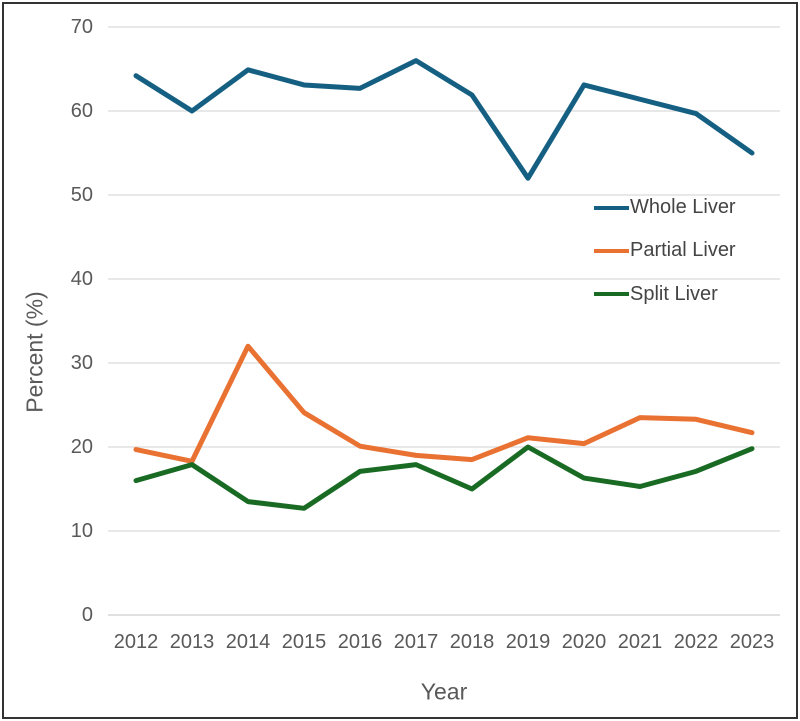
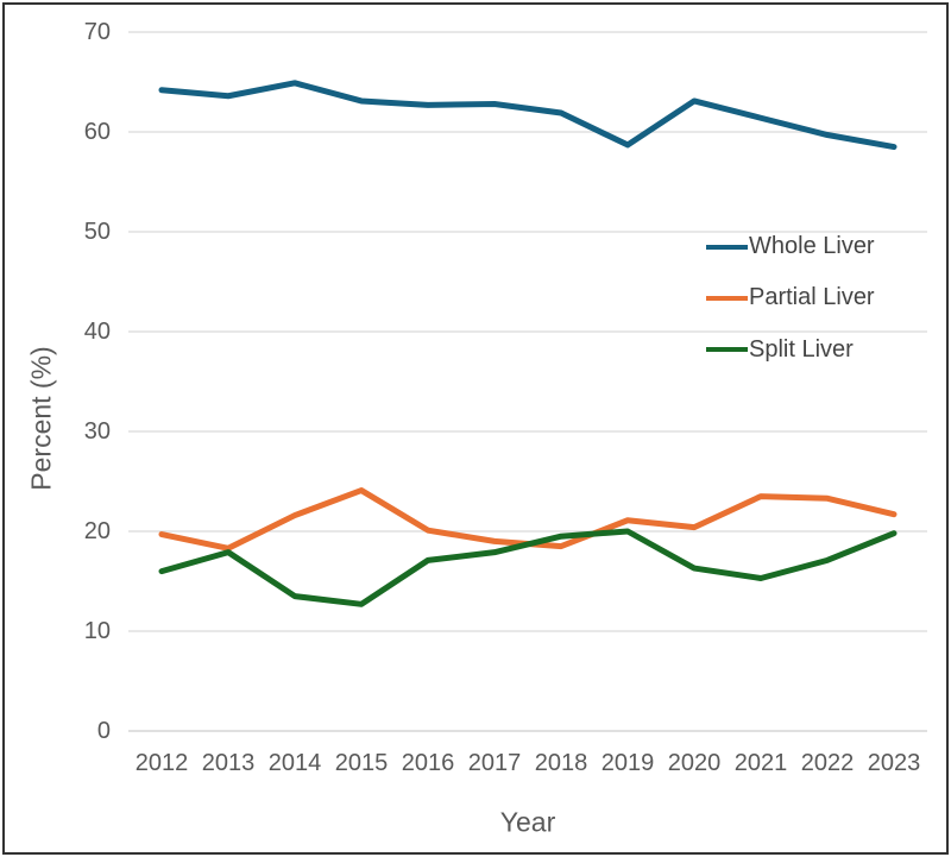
Whole Liver/2013: 60 -> 64
Partial Liver/2014: 32 -> 22
Whole Liver/2017: 66 -> 63
Split Liver/2018: 15 -> 20
Whole Liver/2019: 52 -> 59
Whole Liver/2023: 55 -> 58
